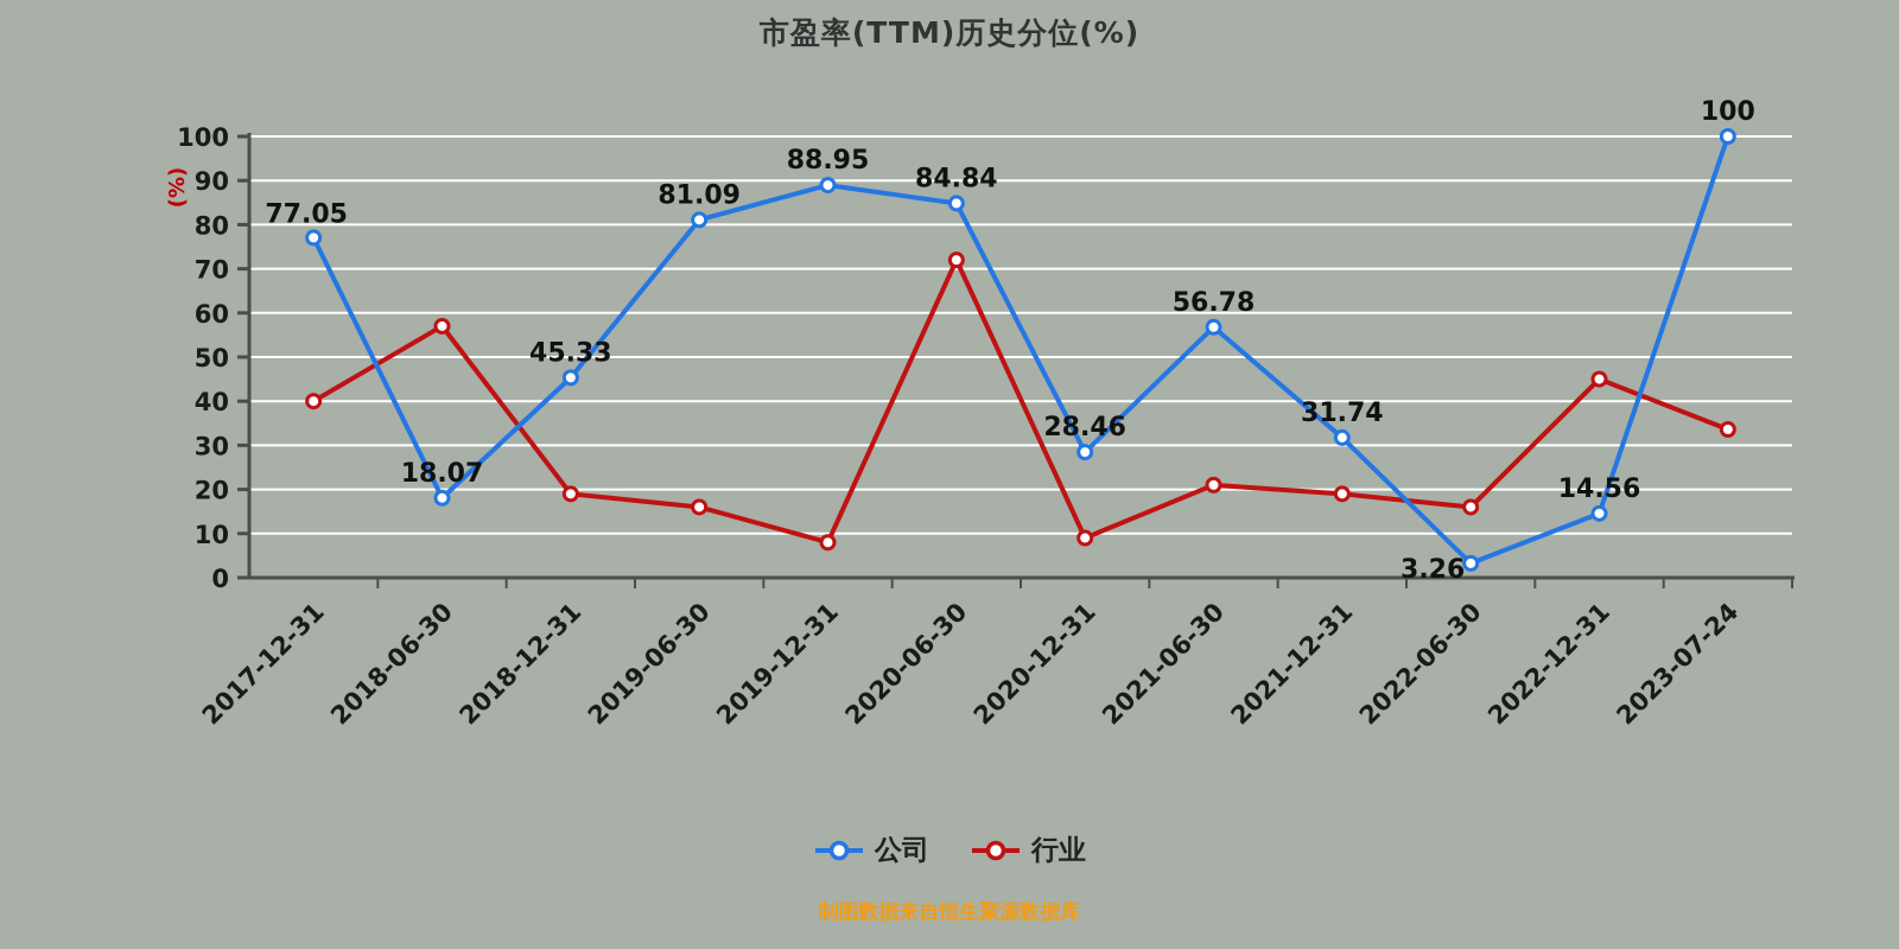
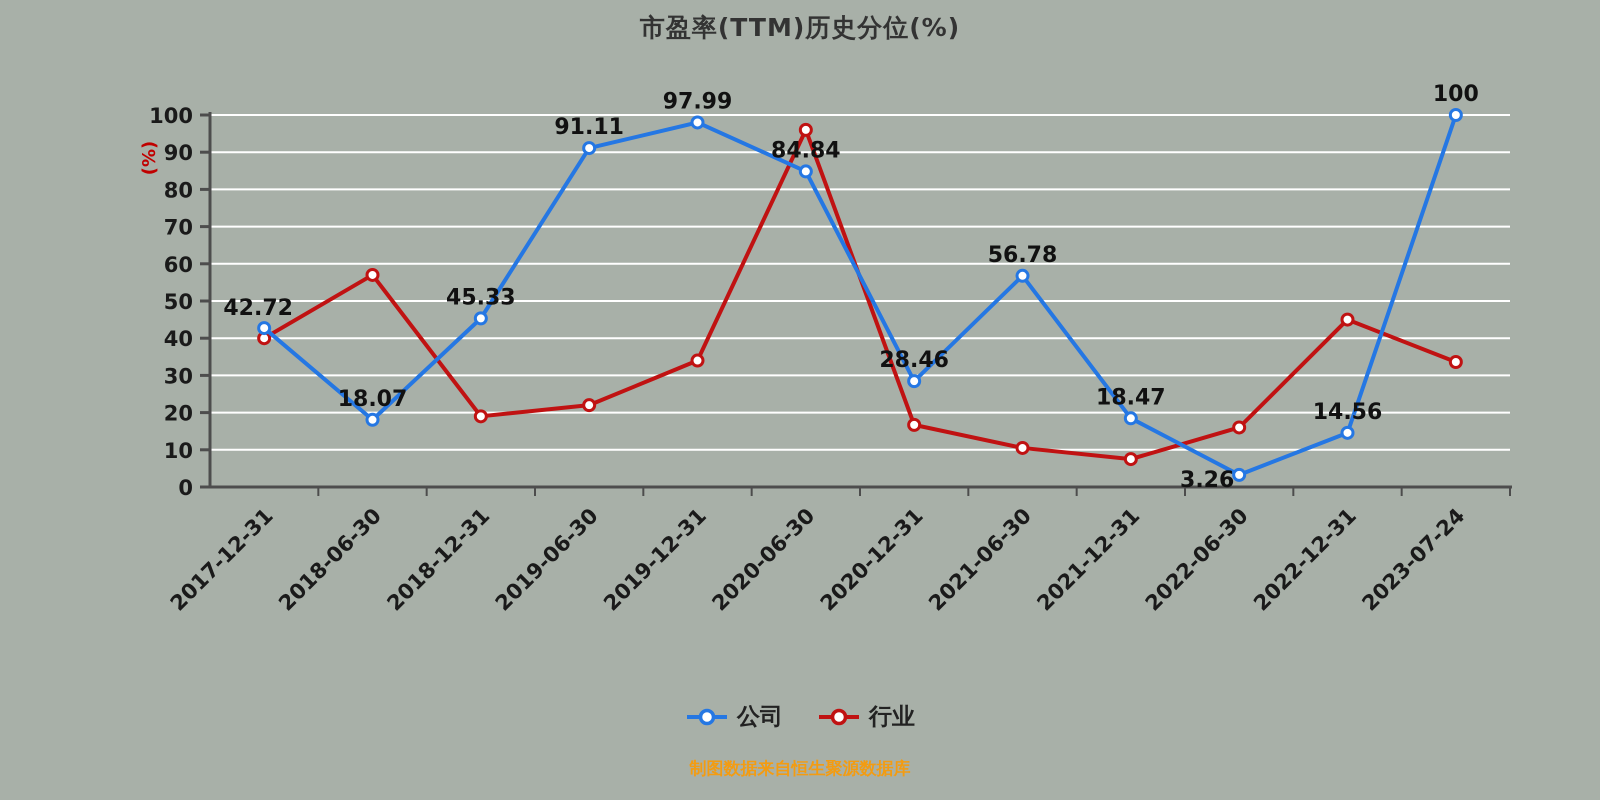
公司/2017-12-31: 77.05 -> 42.72
公司/2019-06-30: 81.09 -> 91.11
行业/2019-06-30: 16 -> 22
公司/2019-12-31: 88.95 -> 97.99
行业/2019-12-31: 8 -> 34
行业/2020-06-30: 72 -> 96
行业/2020-12-31: 9 -> 17
行业/2021-06-30: 21 -> 10
公司/2021-12-31: 31.74 -> 18.47
行业/2021-12-31: 19 -> 8
